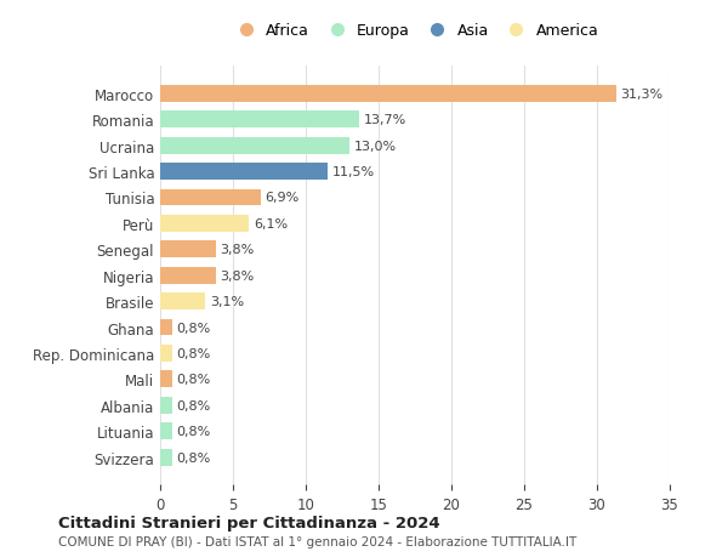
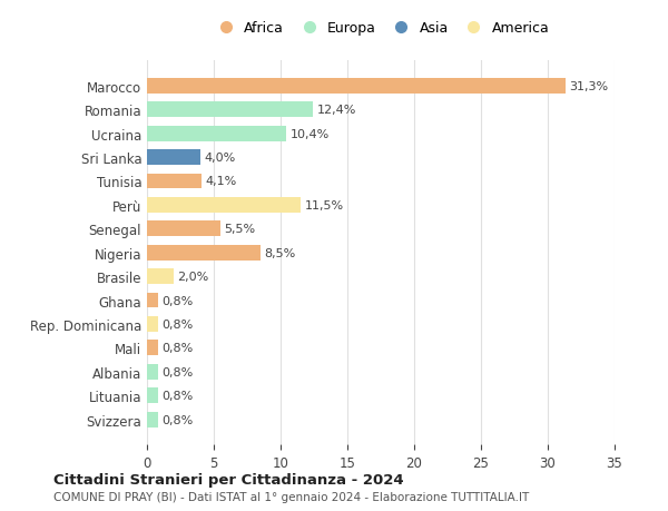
Romania: 13,7% -> 12,4%
Ucraina: 13,0% -> 10,4%
Sri Lanka: 11,5% -> 4,0%
Tunisia: 6,9% -> 4,1%
Perù: 6,1% -> 11,5%
Senegal: 3,8% -> 5,5%
Nigeria: 3,8% -> 8,5%
Brasile: 3,1% -> 2,0%
